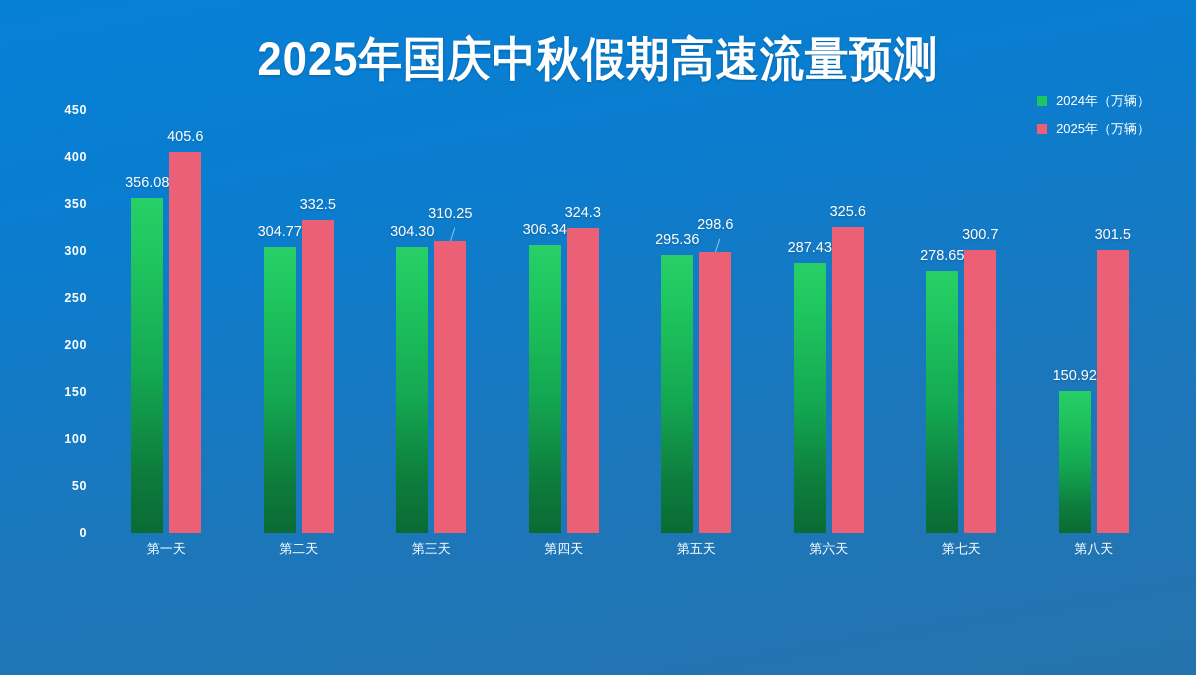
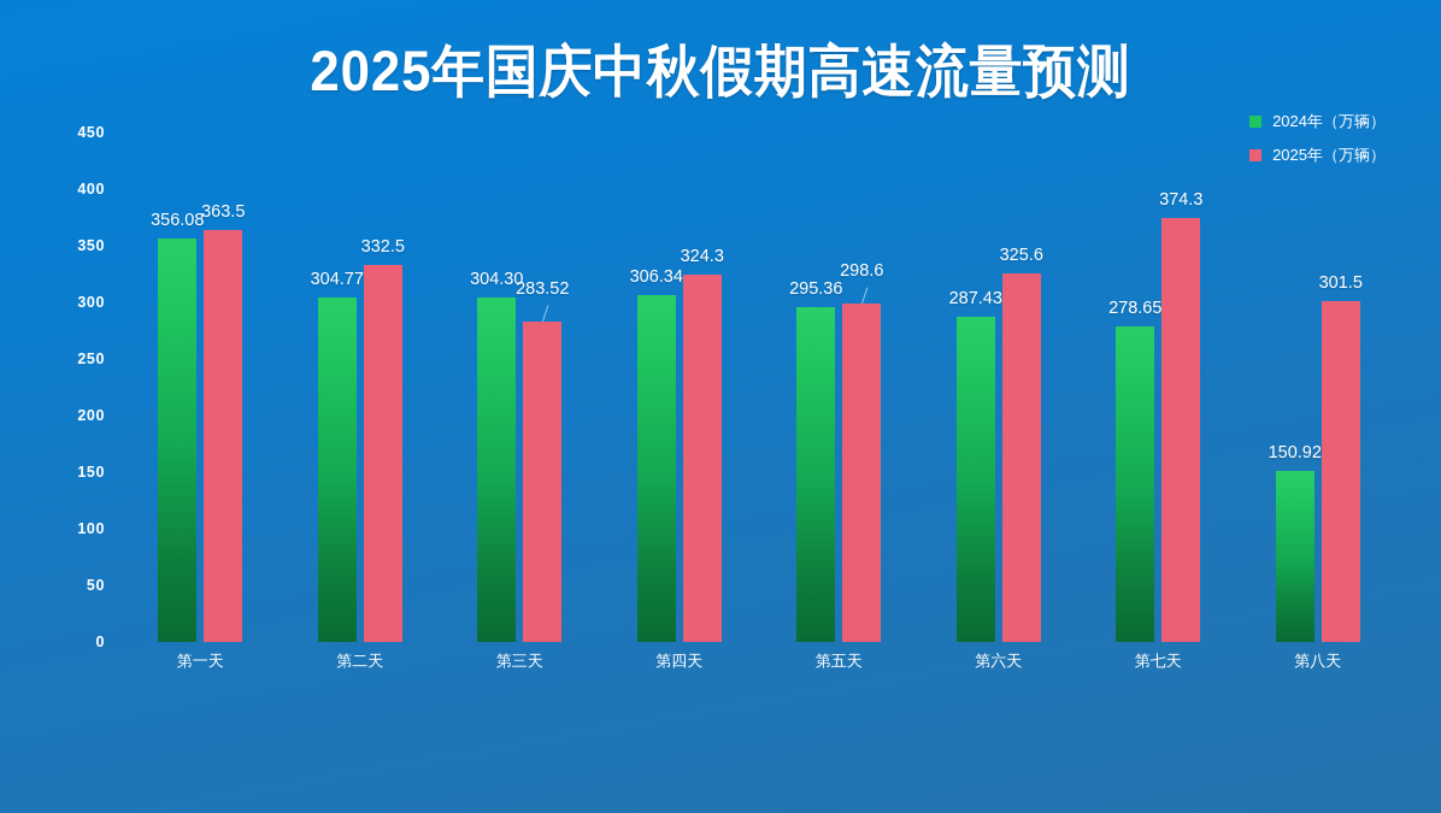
2025年（万辆）/第一天: 405.6 -> 363.5
2025年（万辆）/第三天: 310.25 -> 283.52
2025年（万辆）/第七天: 300.7 -> 374.3
